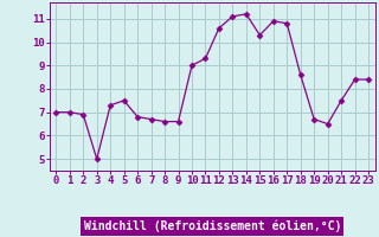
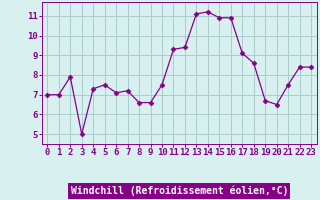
2: 6.9 -> 7.9
6: 6.8 -> 7.1
7: 6.7 -> 7.2
10: 9.0 -> 7.5
12: 10.6 -> 9.4
15: 10.3 -> 10.9
17: 10.8 -> 9.1
